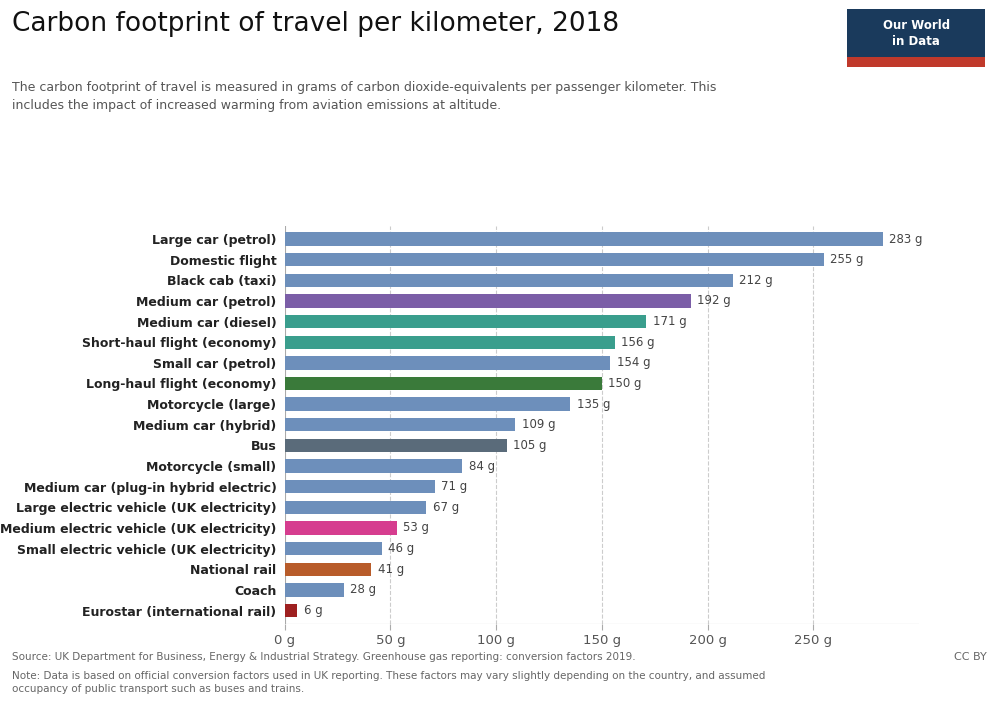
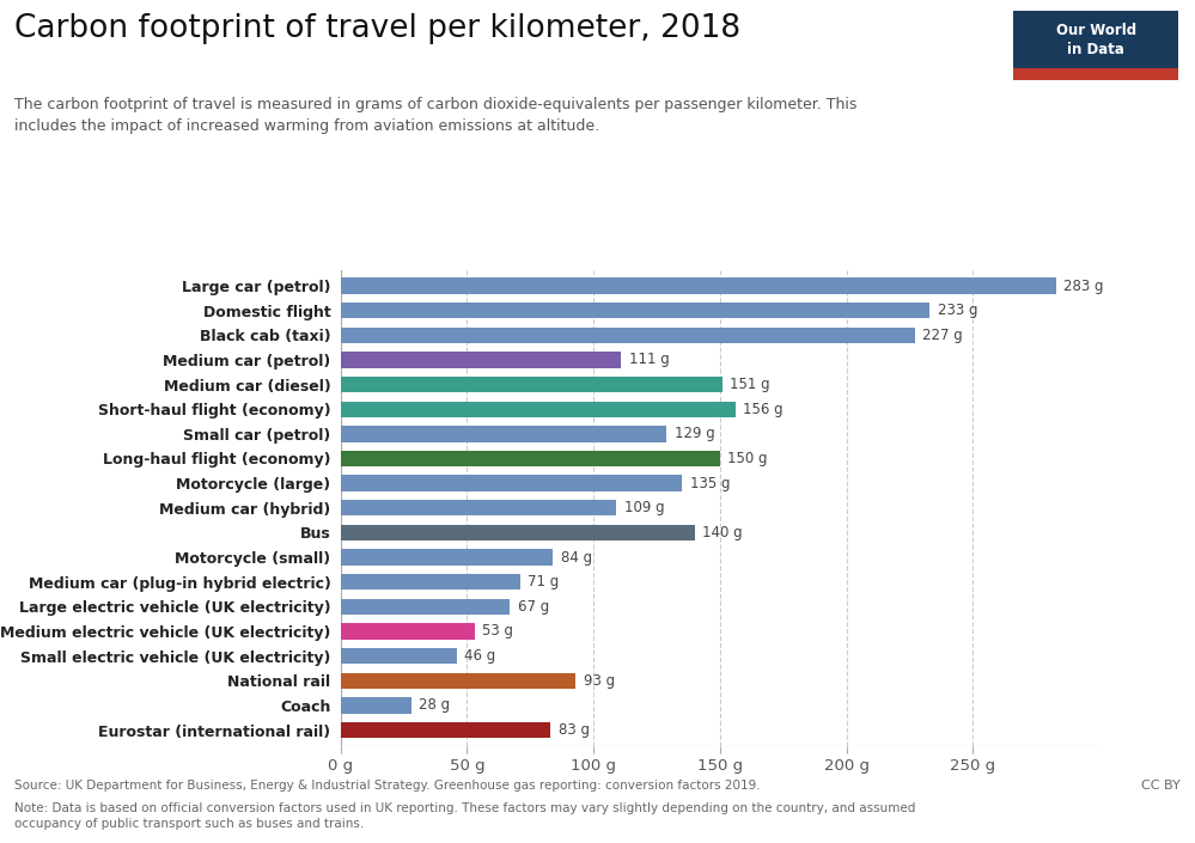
Domestic flight: 255 -> 233
Black cab (taxi): 212 -> 227
Medium car (petrol): 192 -> 111
Medium car (diesel): 171 -> 151
Small car (petrol): 154 -> 129
Bus: 105 -> 140
National rail: 41 -> 93
Eurostar (international rail): 6 -> 83
